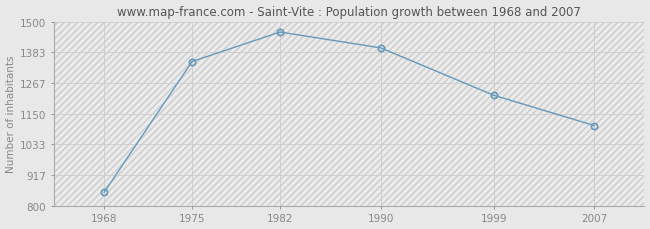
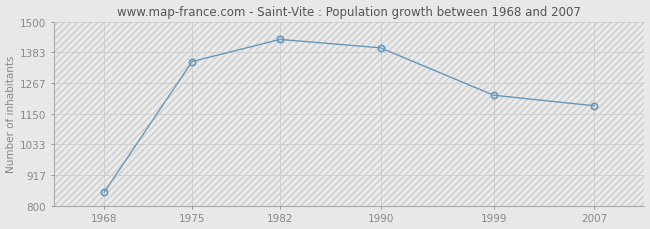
1982: 1460 -> 1432
2007: 1105 -> 1180
